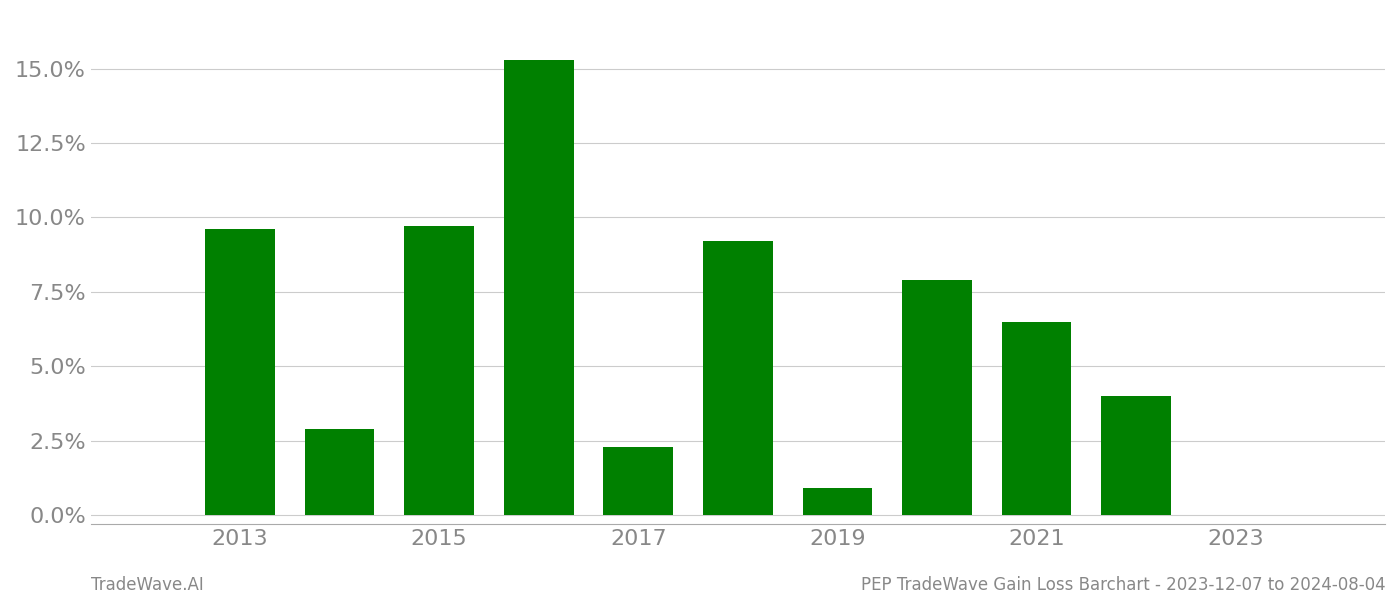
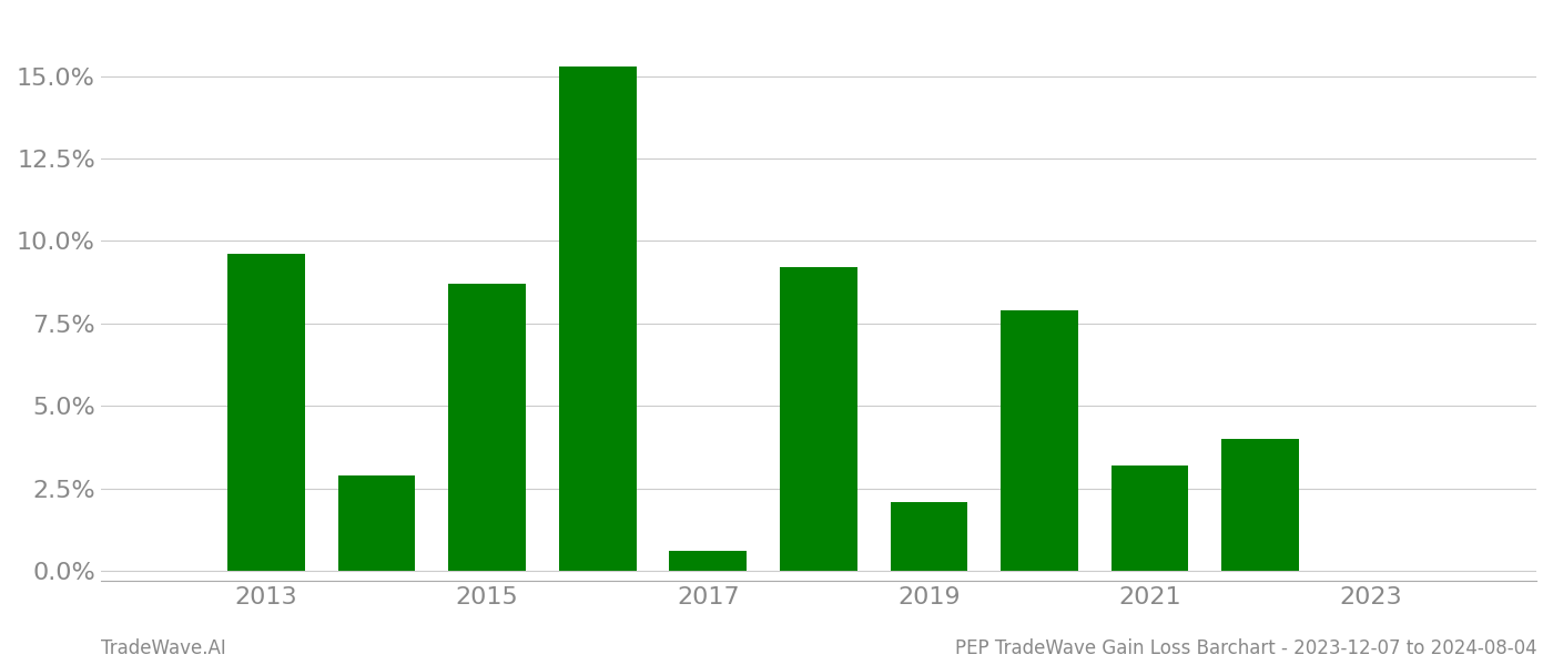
2015: 9.7% -> 8.7%
2017: 2.3% -> 0.6%
2019: 0.9% -> 2.1%
2021: 6.5% -> 3.2%
